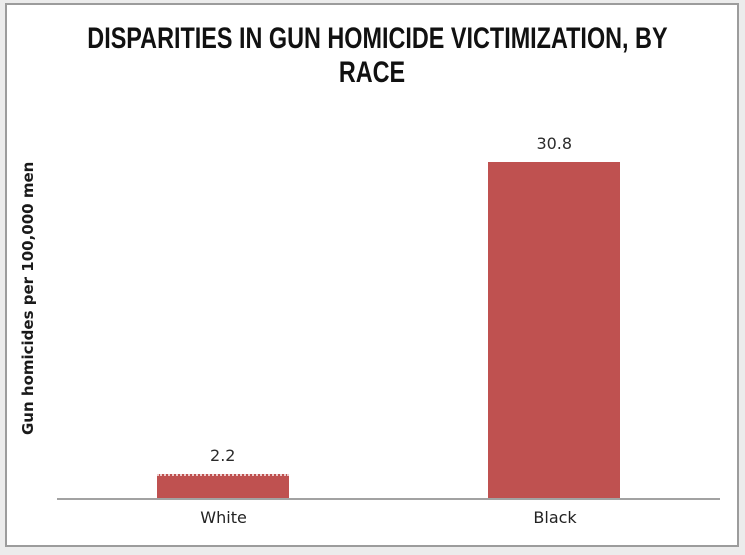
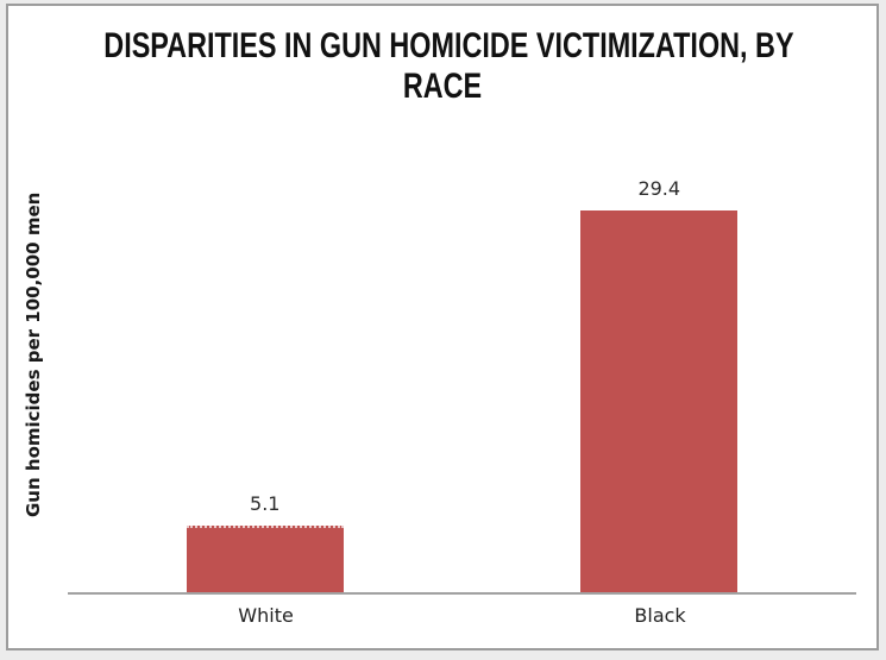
White: 2.2 -> 5.1
Black: 30.8 -> 29.4
